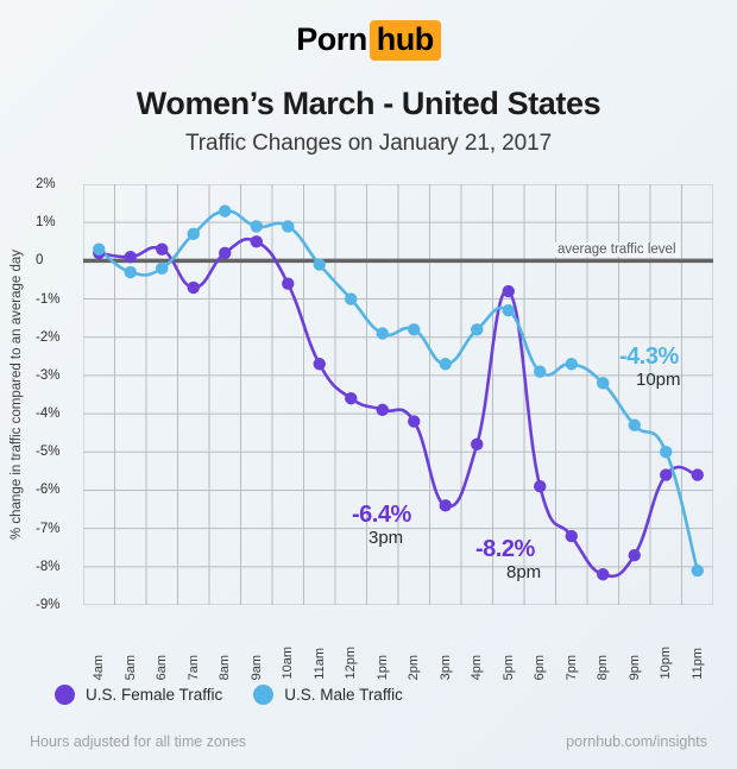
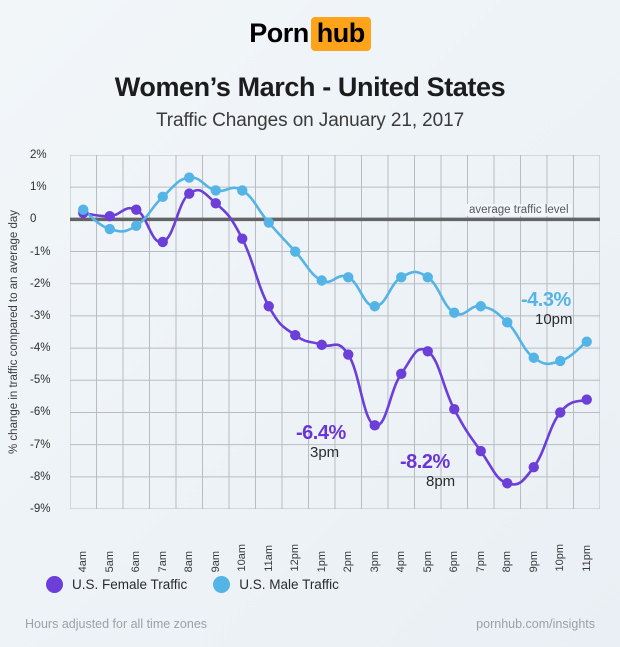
U.S. Female Traffic/8am: 0.2% -> 0.8%
U.S. Female Traffic/5pm: -0.8% -> -4.1%
U.S. Male Traffic/5pm: -1.3% -> -1.8%
U.S. Female Traffic/10pm: -5.6% -> -6.0%
U.S. Male Traffic/10pm: -5.0% -> -4.4%
U.S. Male Traffic/11pm: -8.1% -> -3.8%
